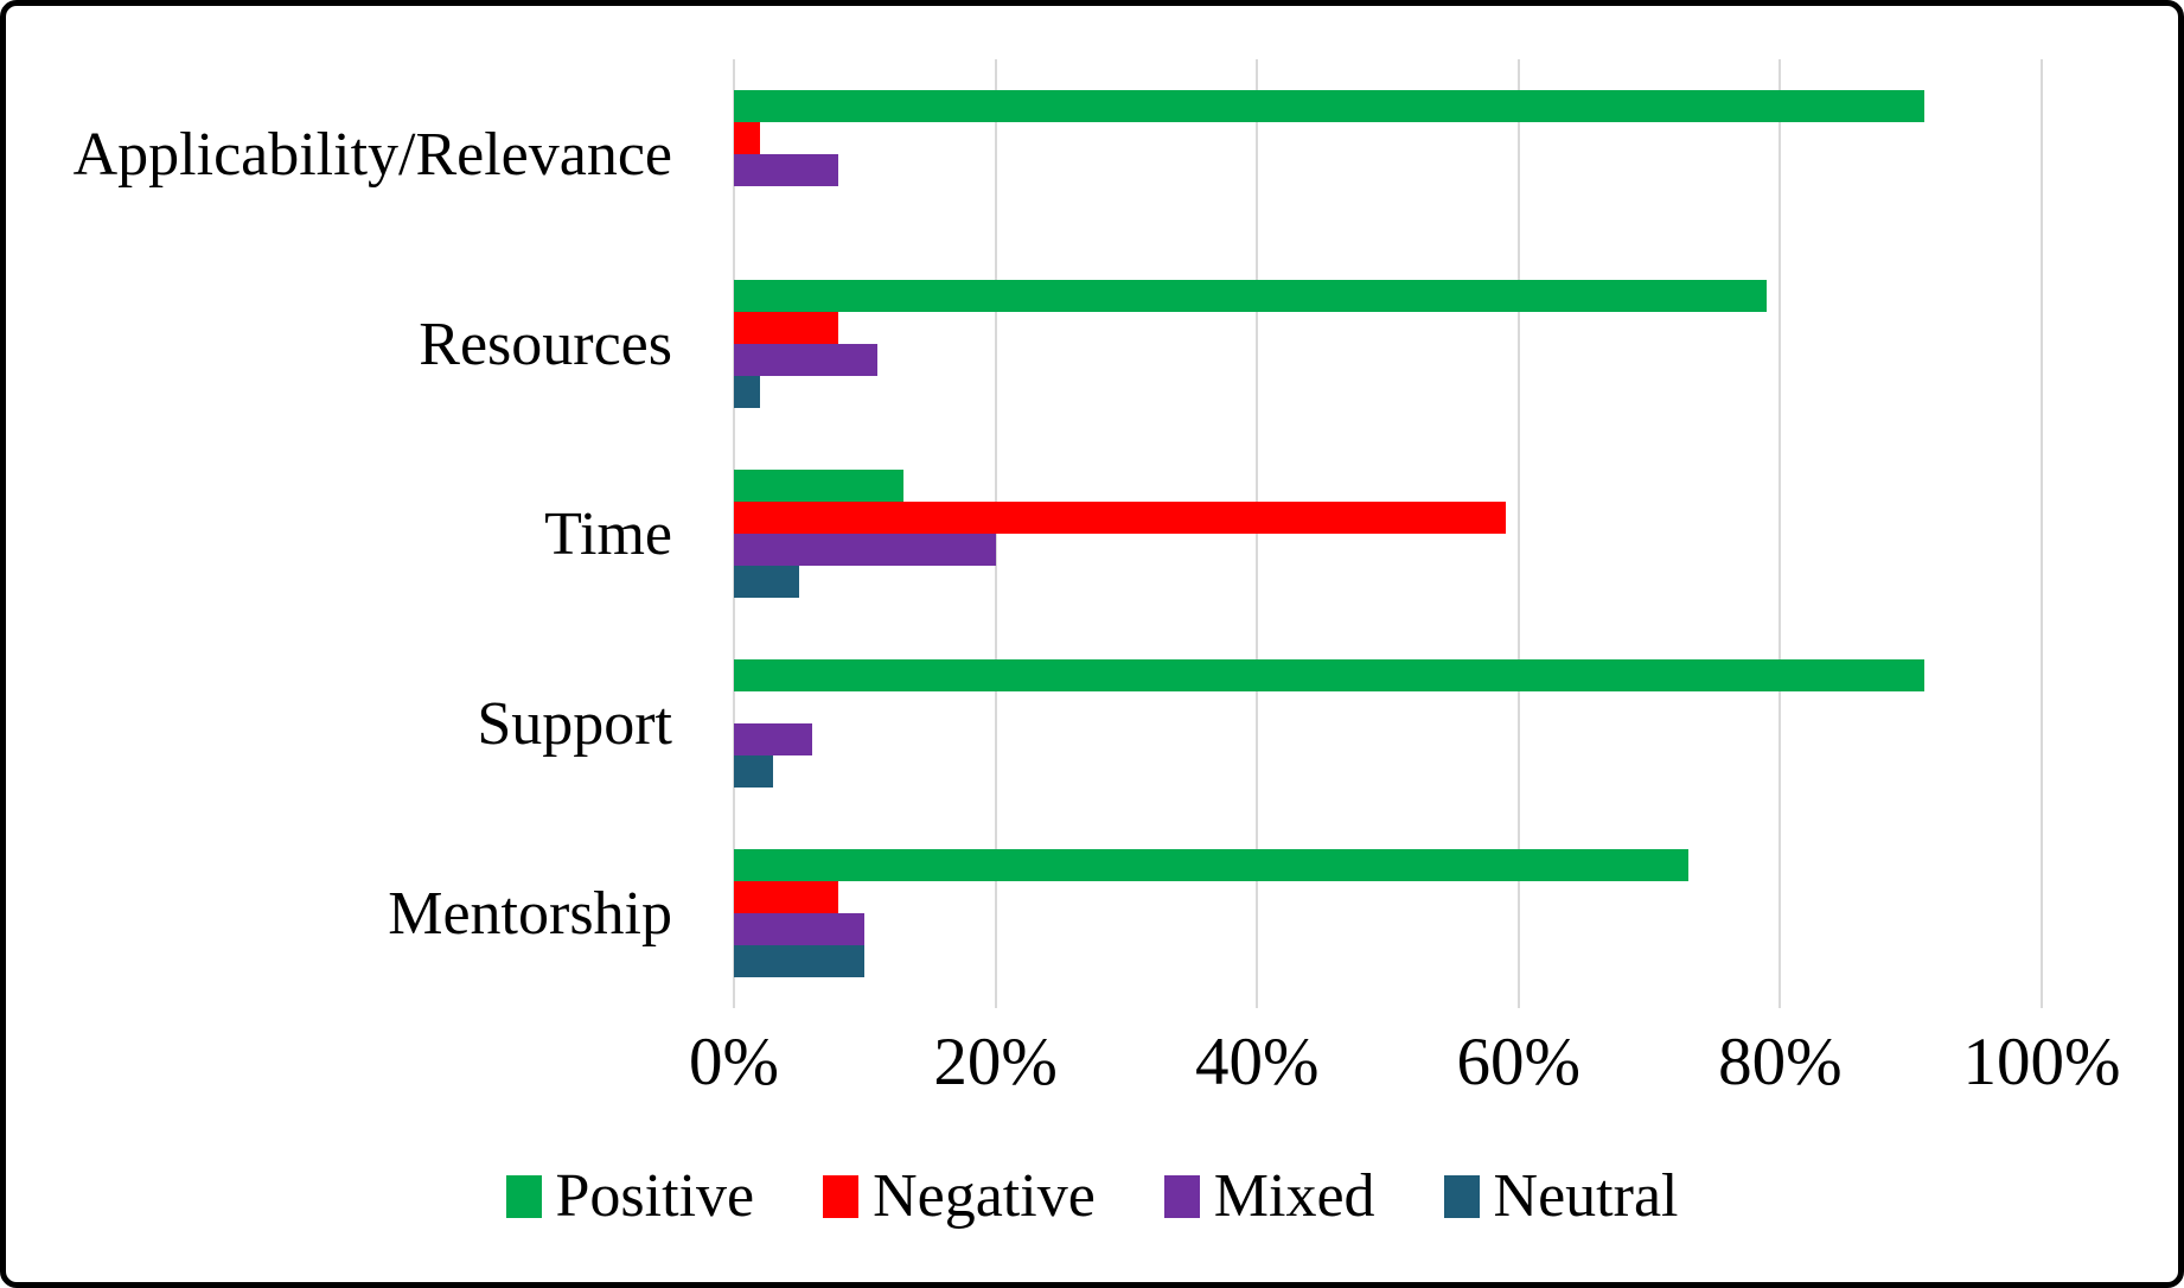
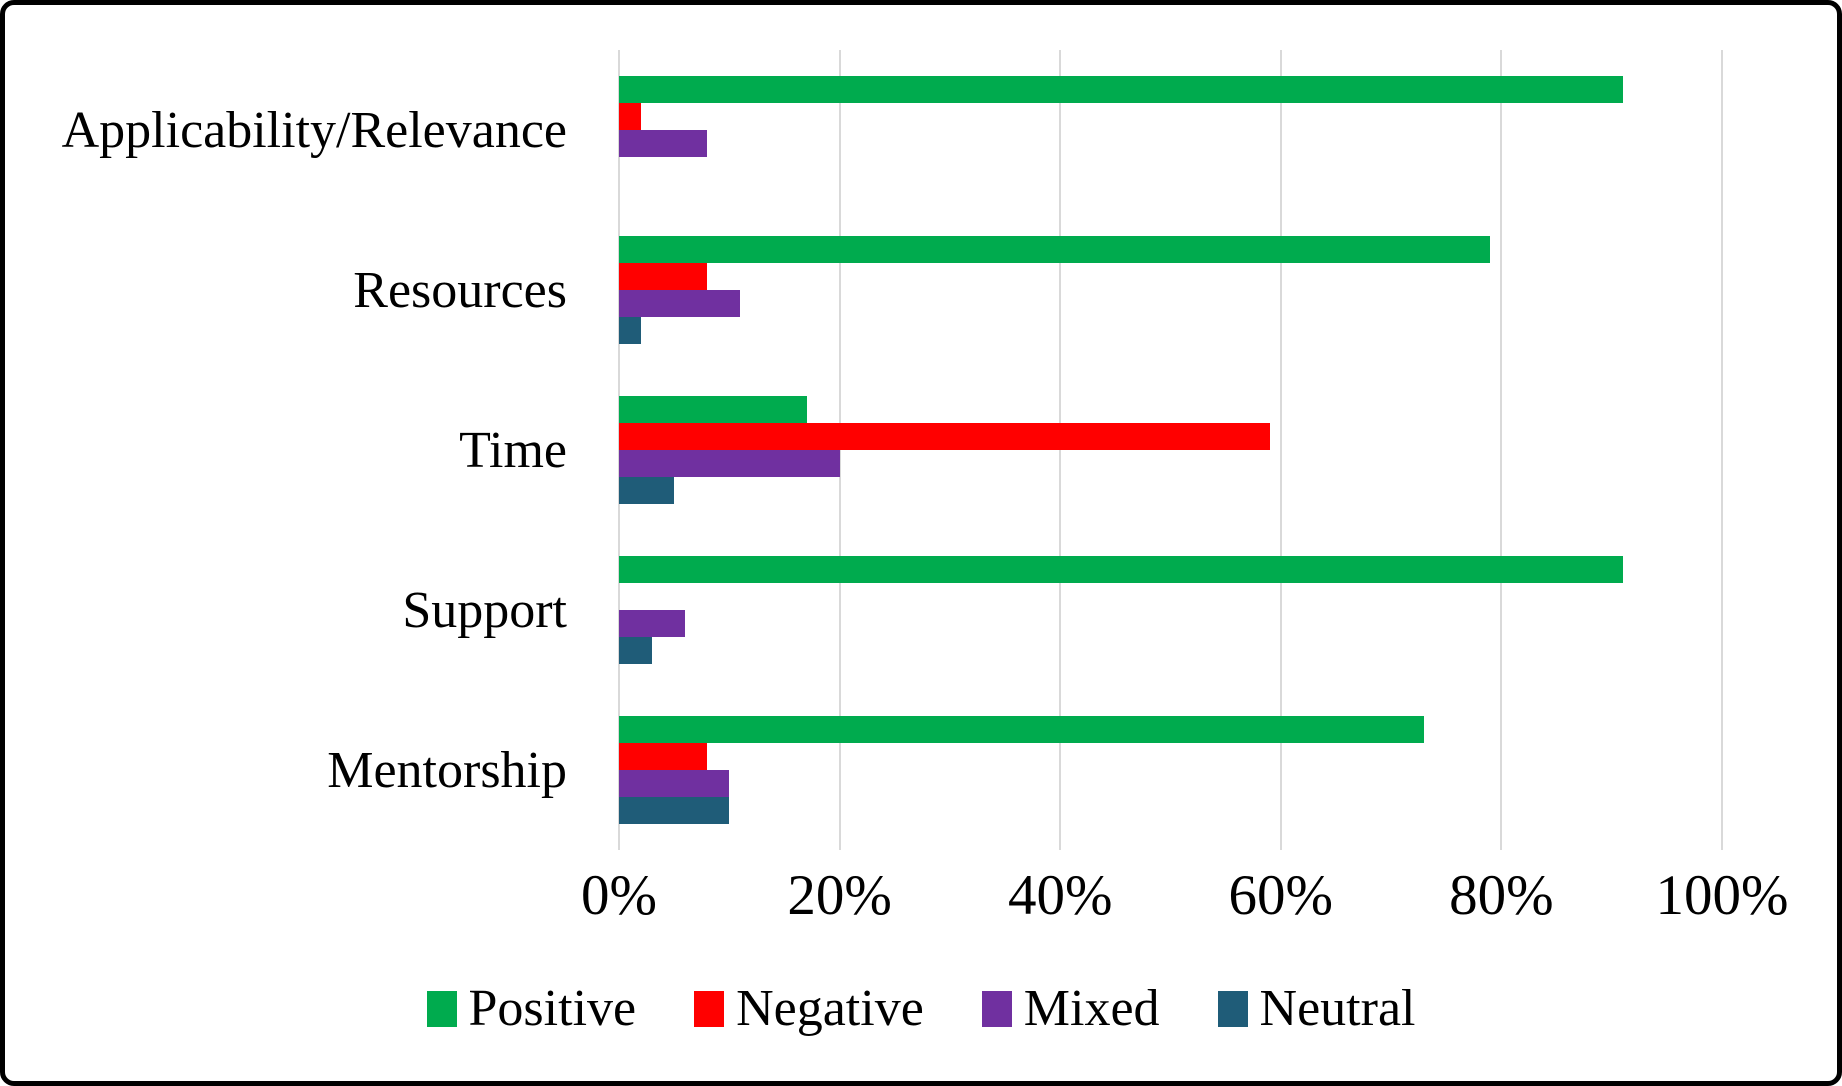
Positive/Time: 13% -> 17%
